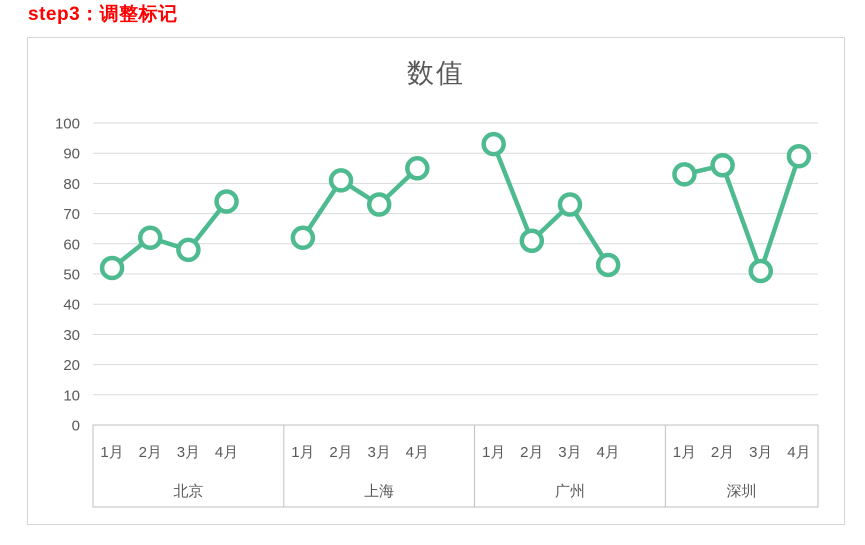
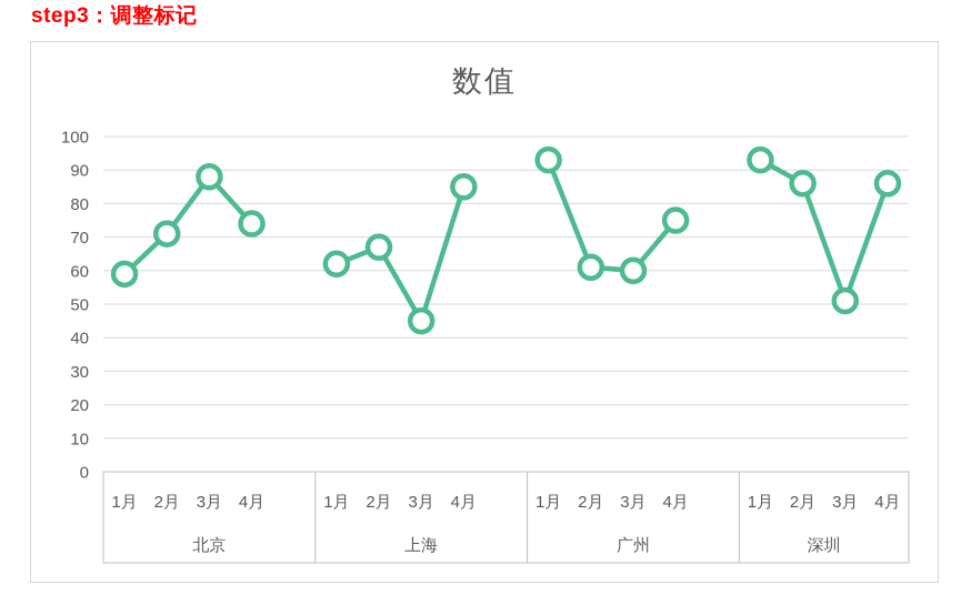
北京/1月: 52 -> 59
深圳/1月: 83 -> 93
北京/2月: 62 -> 71
上海/2月: 81 -> 67
北京/3月: 58 -> 88
上海/3月: 73 -> 45
广州/3月: 73 -> 60
广州/4月: 53 -> 75
深圳/4月: 89 -> 86
